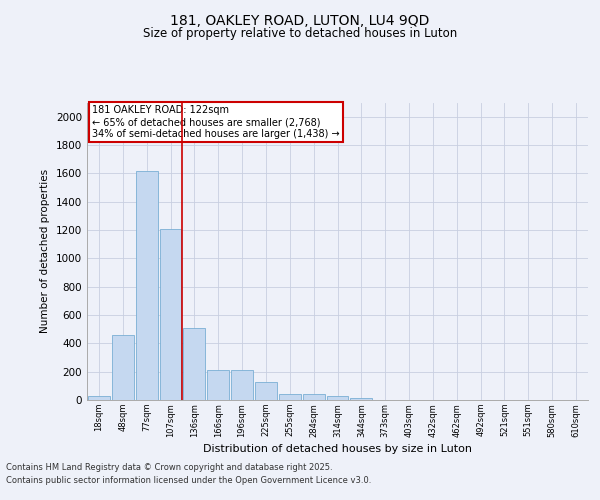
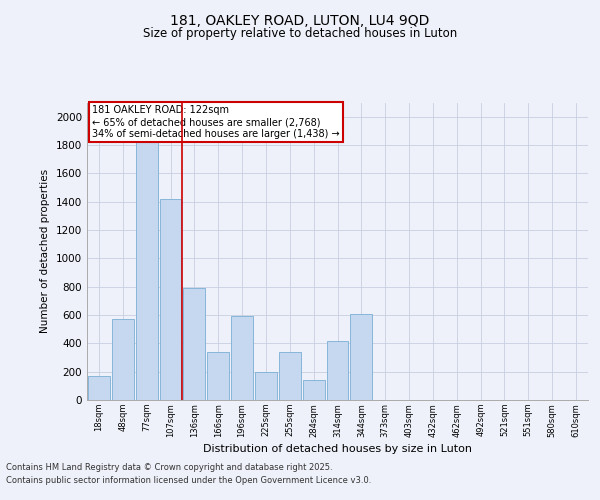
18sqm: 30 -> 170
48sqm: 460 -> 570
77sqm: 1620 -> 1820
107sqm: 1210 -> 1420
136sqm: 510 -> 790
166sqm: 220 -> 340
196sqm: 220 -> 590
225sqm: 130 -> 200
255sqm: 40 -> 340
284sqm: 40 -> 140
314sqm: 20 -> 420
344sqm: 20 -> 610
